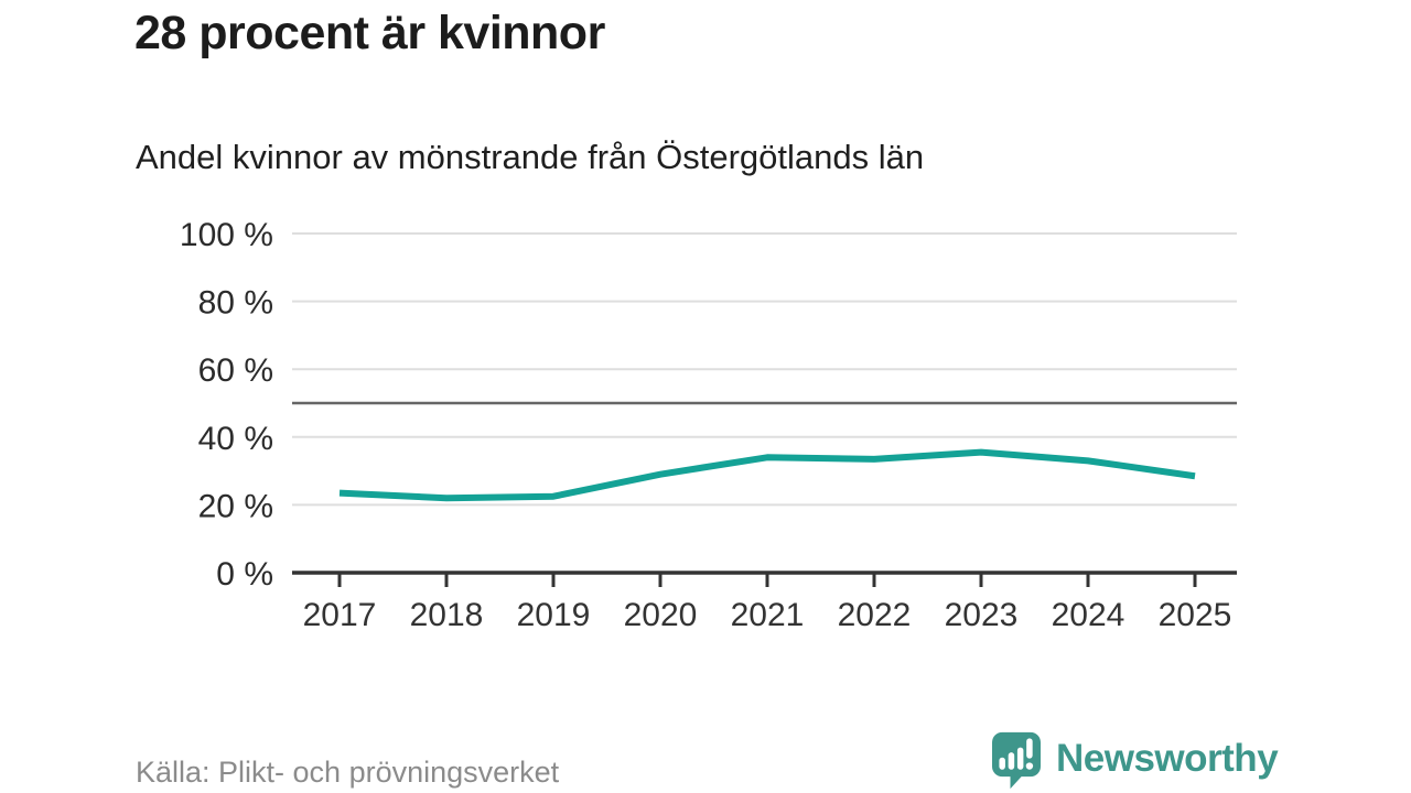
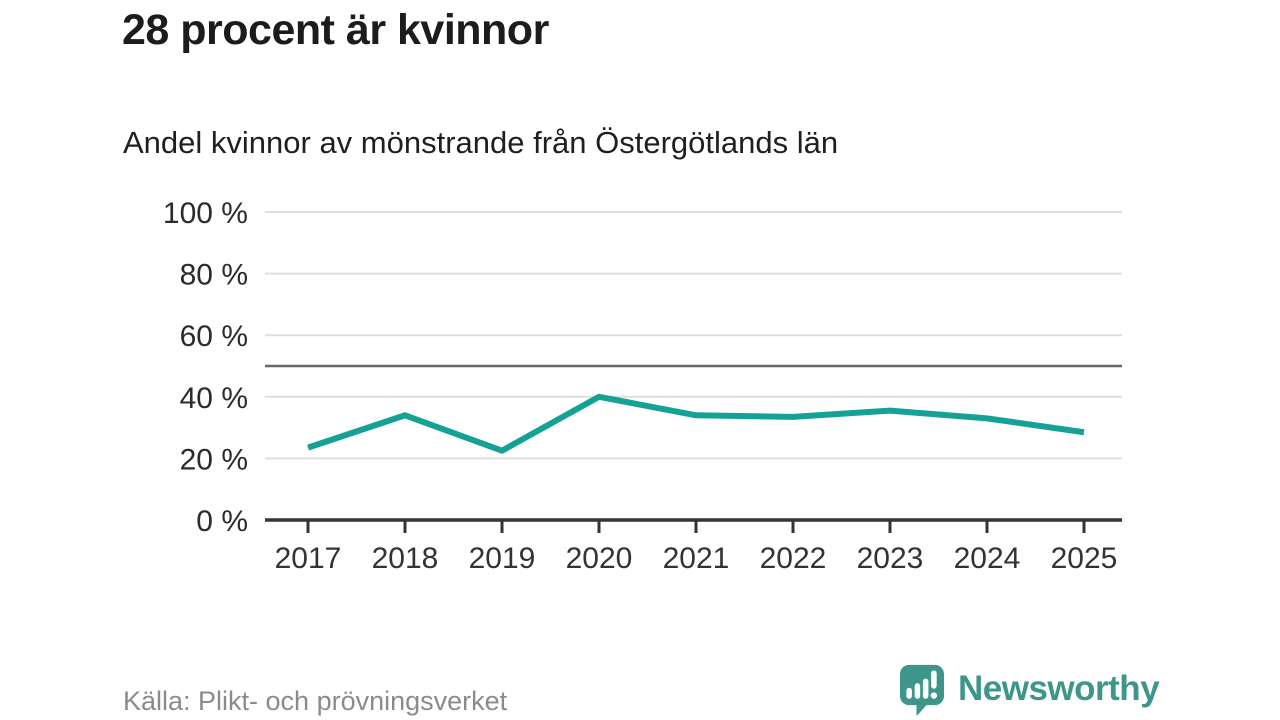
2018: 22% -> 34%
2020: 29% -> 40%
